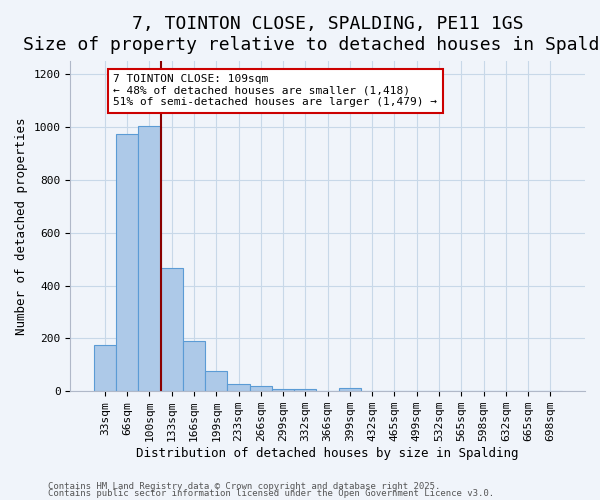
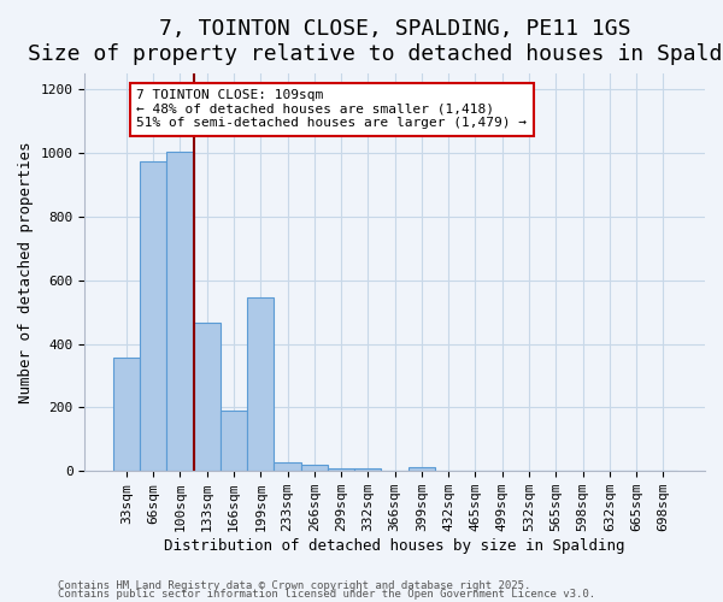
33sqm: 175 -> 355
199sqm: 75 -> 545
